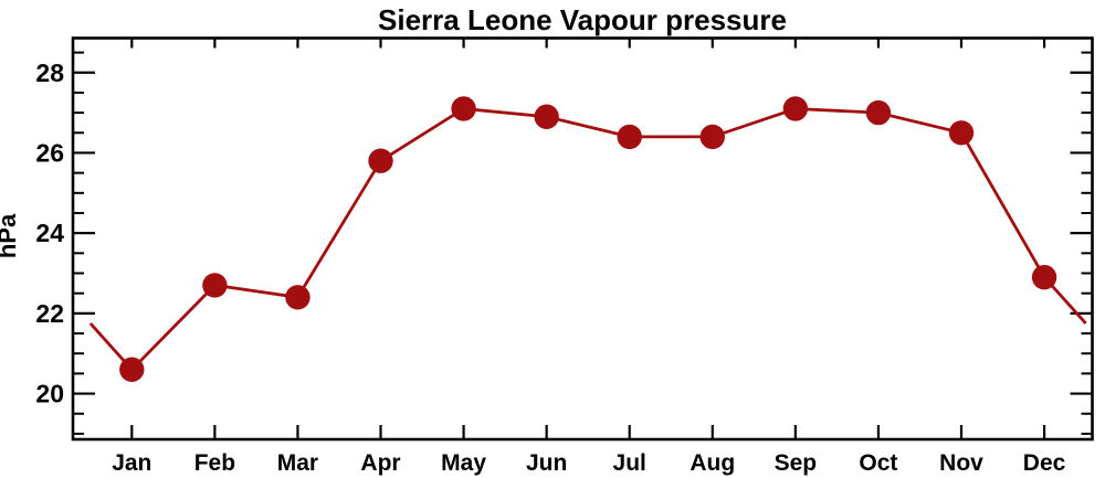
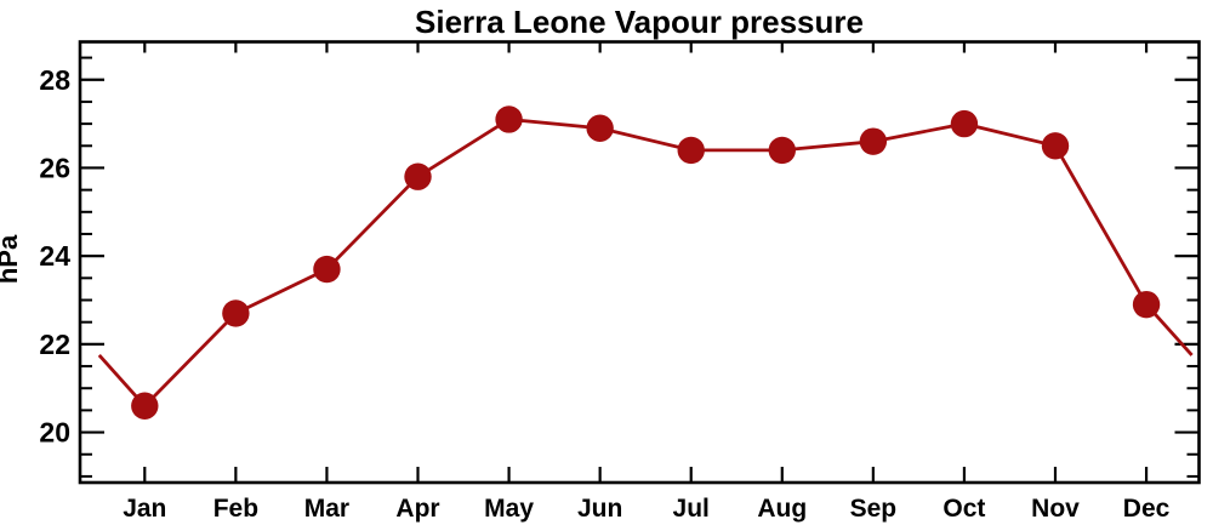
Mar: 22.4 -> 23.7
Sep: 27.1 -> 26.6
